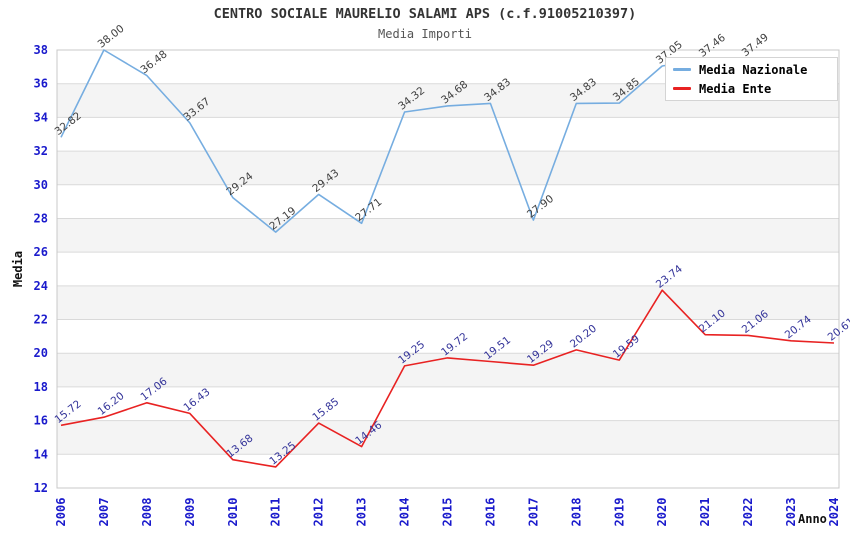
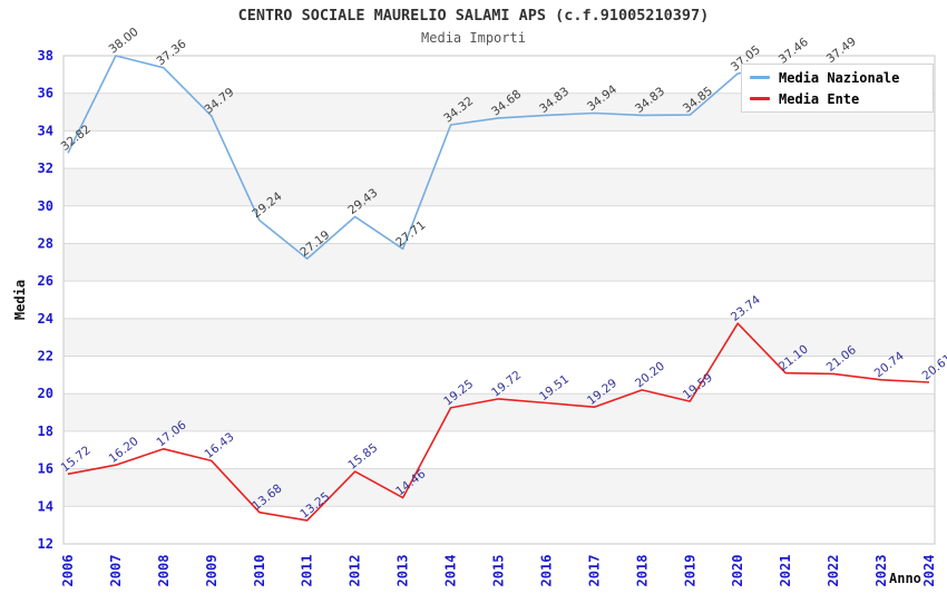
Media Nazionale/2008: 36.48 -> 37.36
Media Nazionale/2009: 33.67 -> 34.79
Media Nazionale/2017: 27.90 -> 34.94
